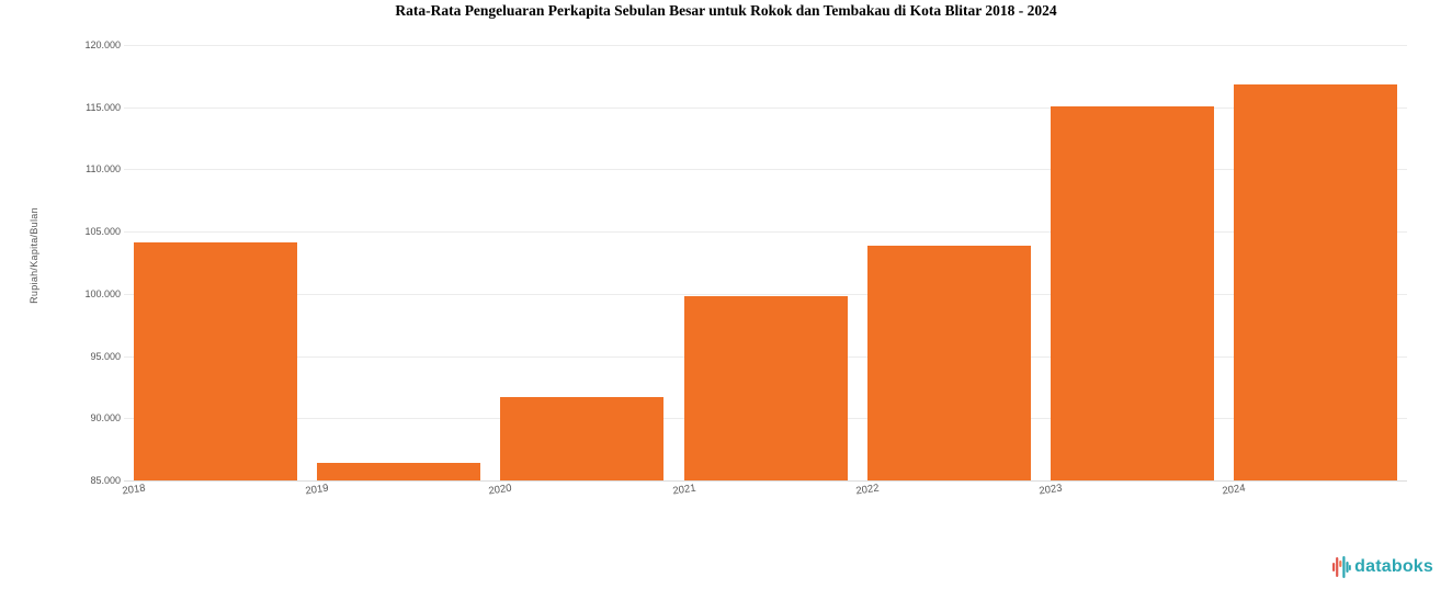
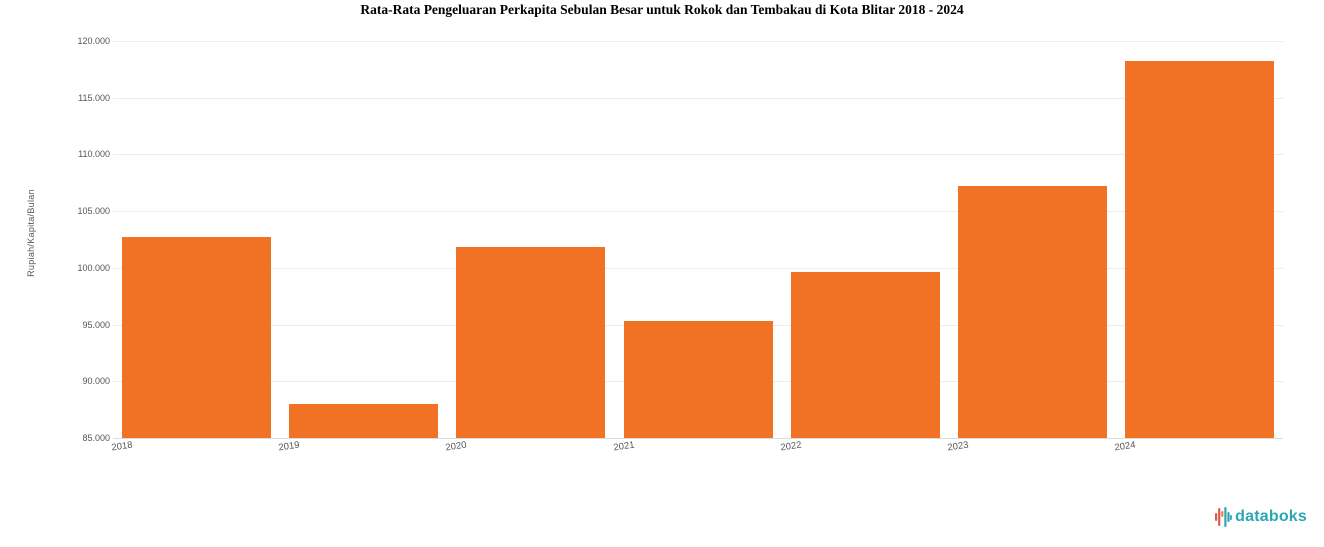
2018: 104100 -> 102700
2019: 86400 -> 88000
2020: 91700 -> 101800
2021: 99800 -> 95300
2022: 103900 -> 99600
2023: 115100 -> 107200
2024: 116800 -> 118200
